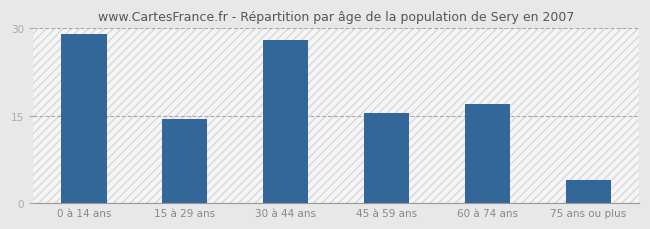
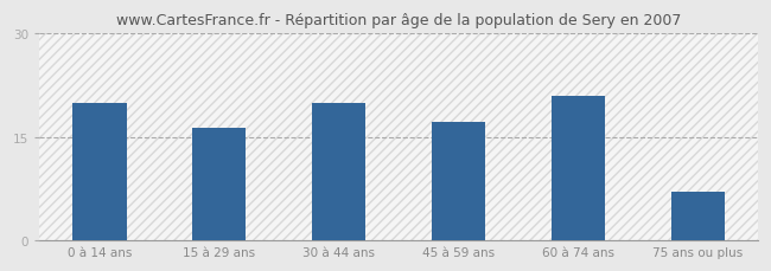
0 à 14 ans: 29.0 -> 20.0
15 à 29 ans: 14.5 -> 16.4
30 à 44 ans: 28.0 -> 20.0
45 à 59 ans: 15.5 -> 17.2
60 à 74 ans: 17.0 -> 21.0
75 ans ou plus: 4.0 -> 7.0
